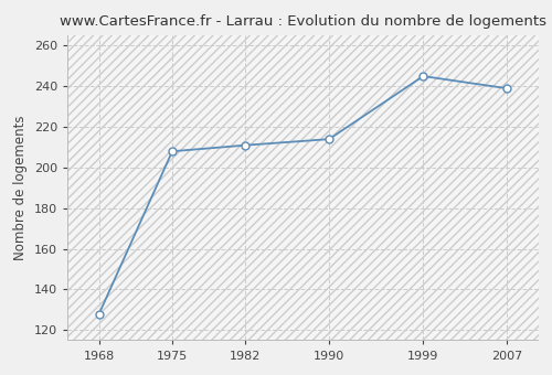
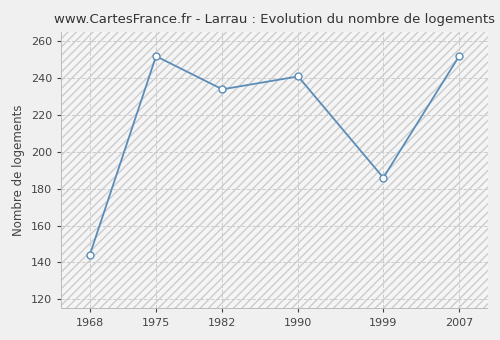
1968: 128 -> 144
1975: 208 -> 252
1982: 211 -> 234
1990: 214 -> 241
1999: 245 -> 186
2007: 239 -> 252
